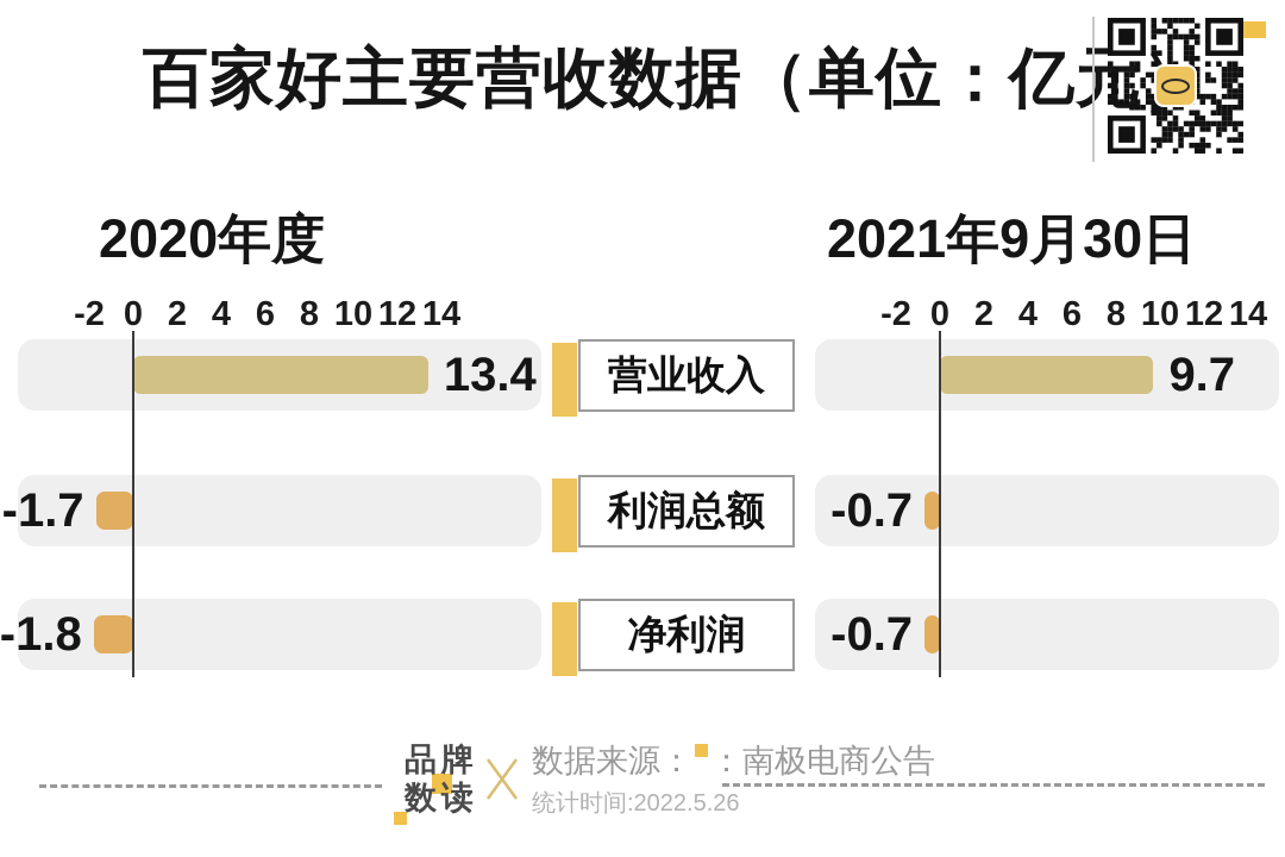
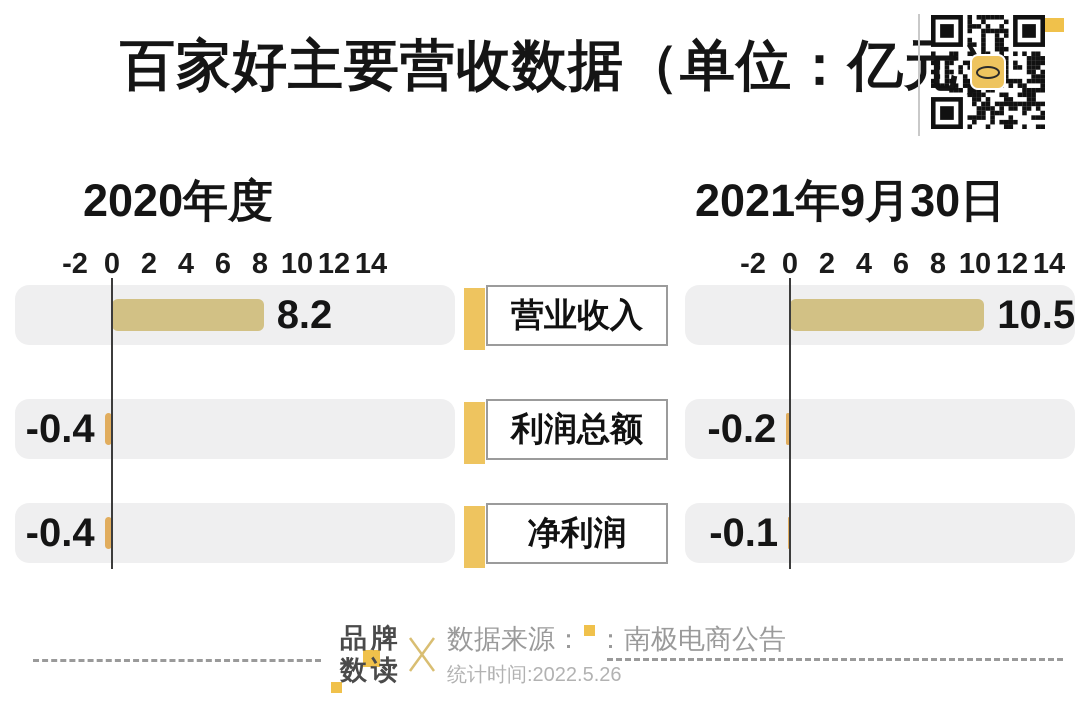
2020年度/营业收入: 13.4 -> 8.2
2020年度/利润总额: -1.7 -> -0.4
2020年度/净利润: -1.8 -> -0.4
2021年9月30日/营业收入: 9.7 -> 10.5
2021年9月30日/利润总额: -0.7 -> -0.2
2021年9月30日/净利润: -0.7 -> -0.1
